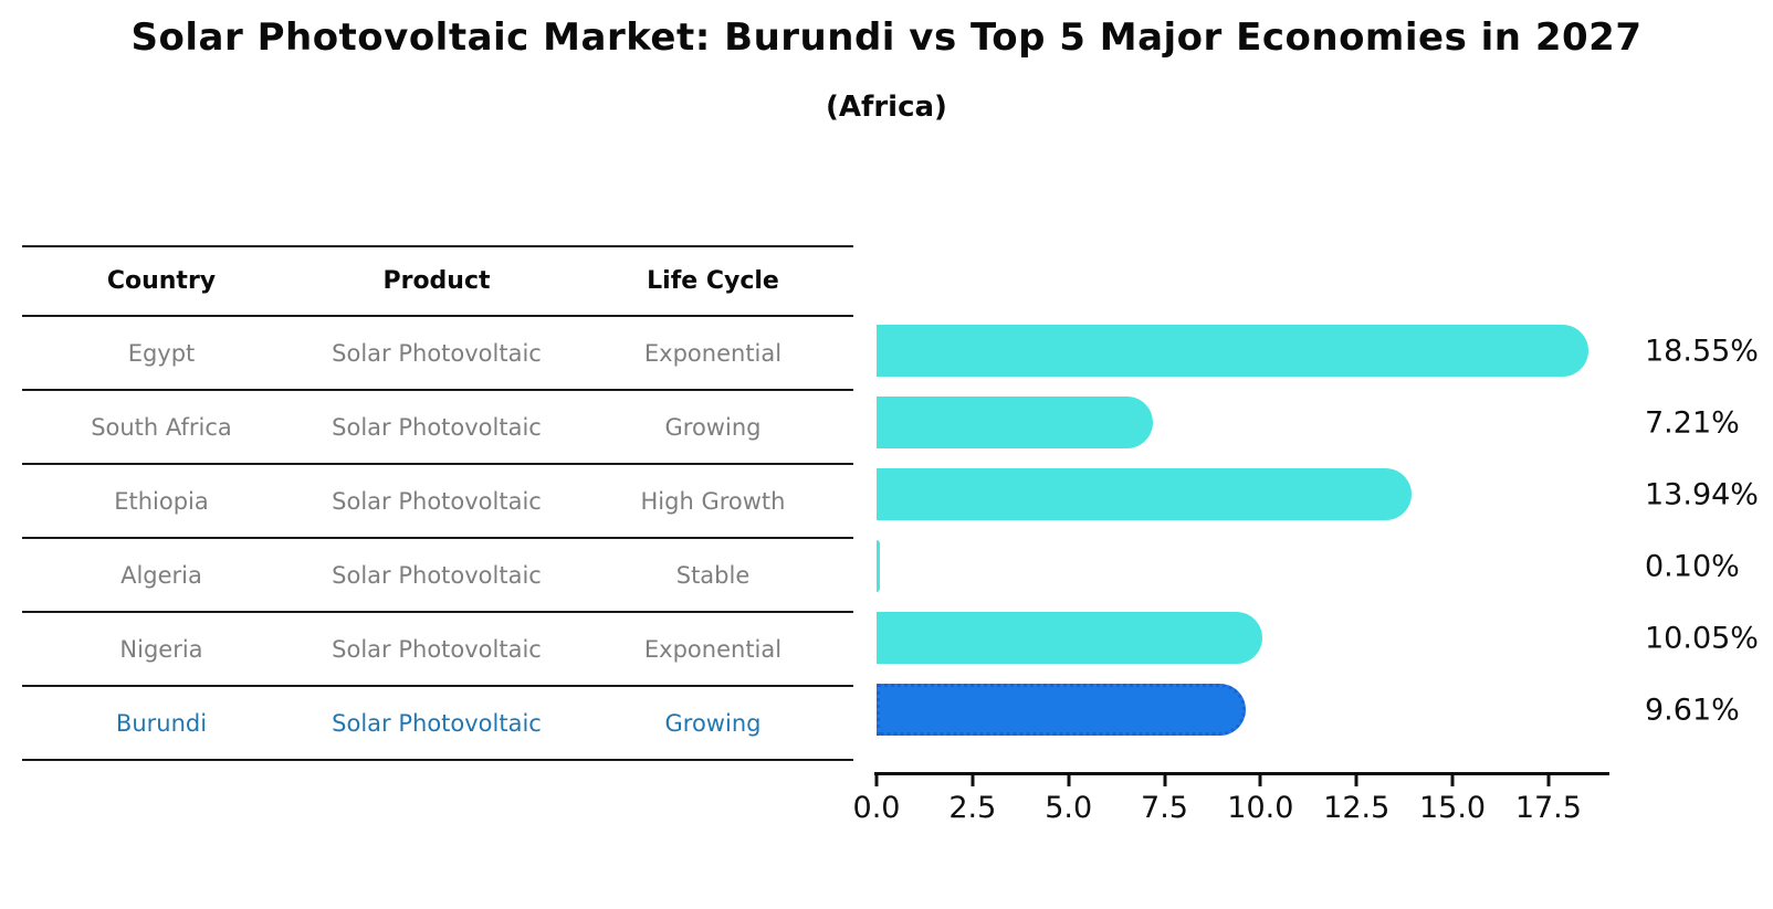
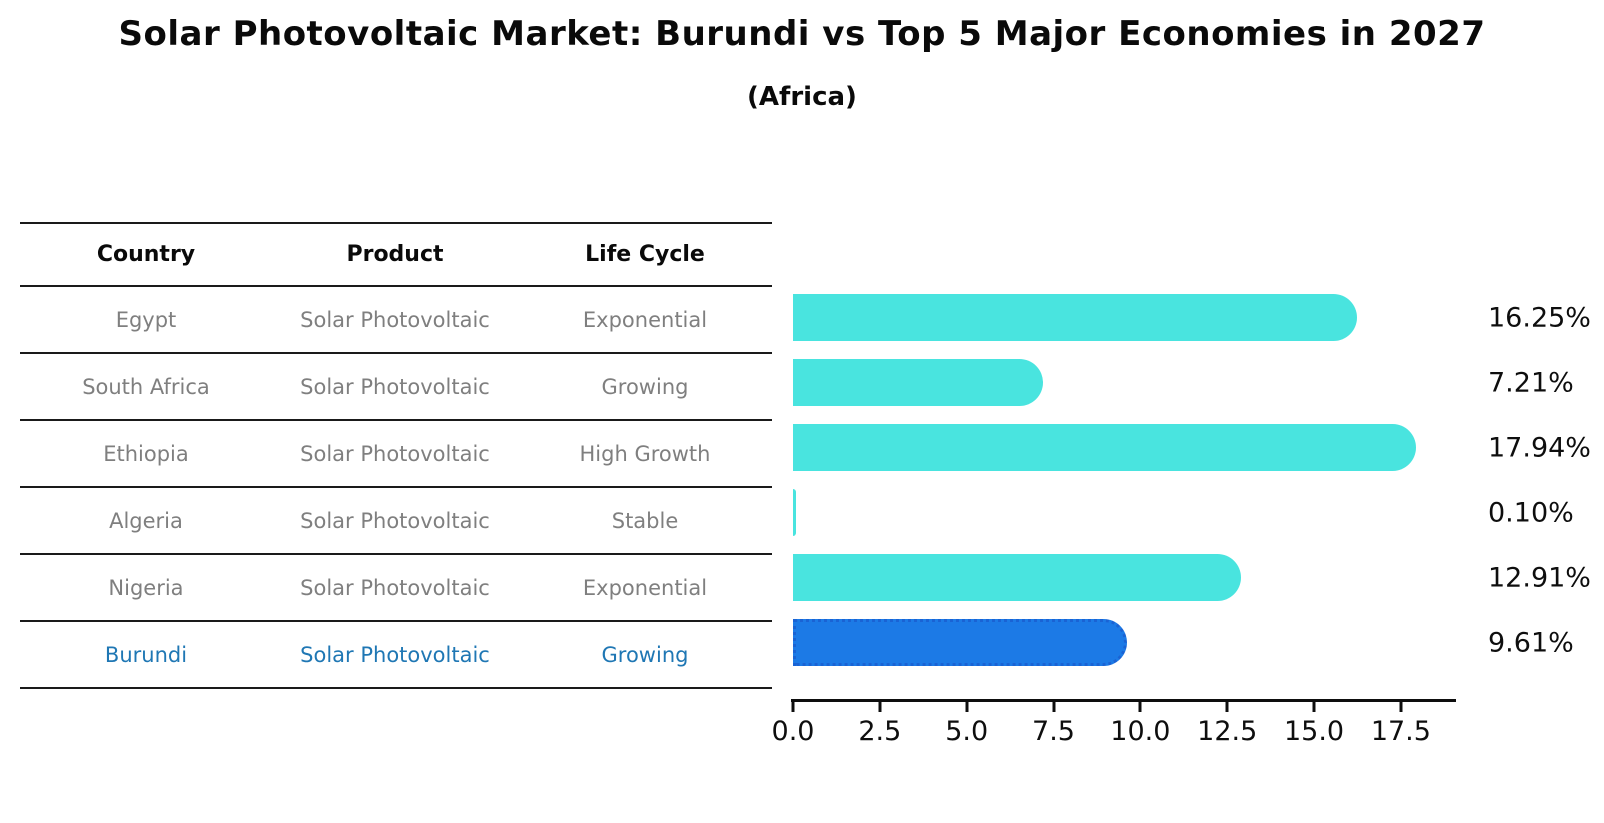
Egypt: 18.55% -> 16.25%
Ethiopia: 13.94% -> 17.94%
Nigeria: 10.05% -> 12.91%
